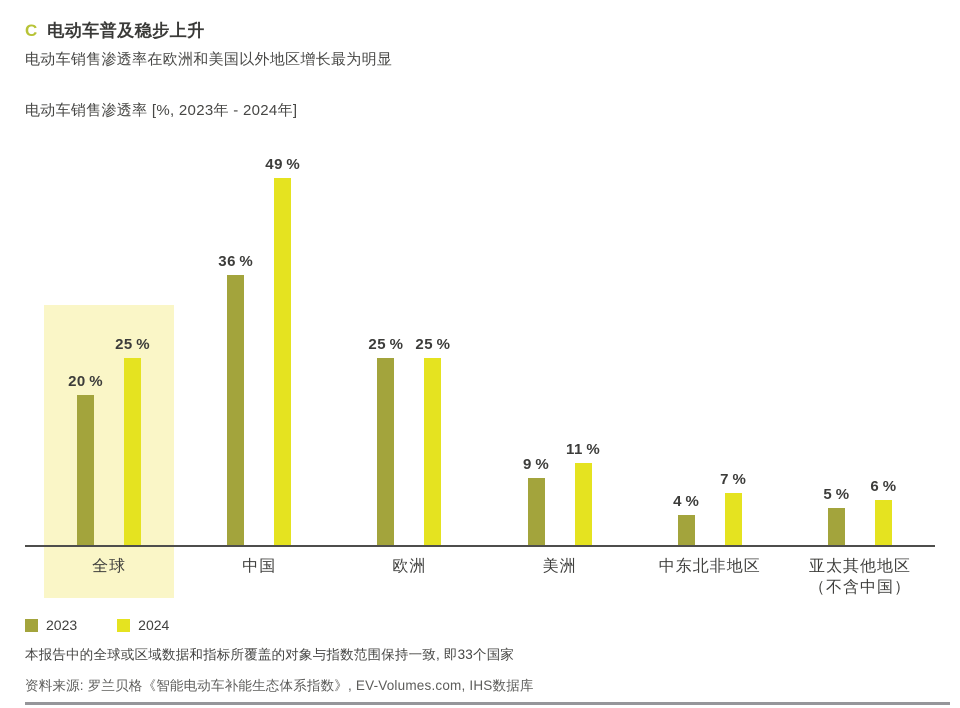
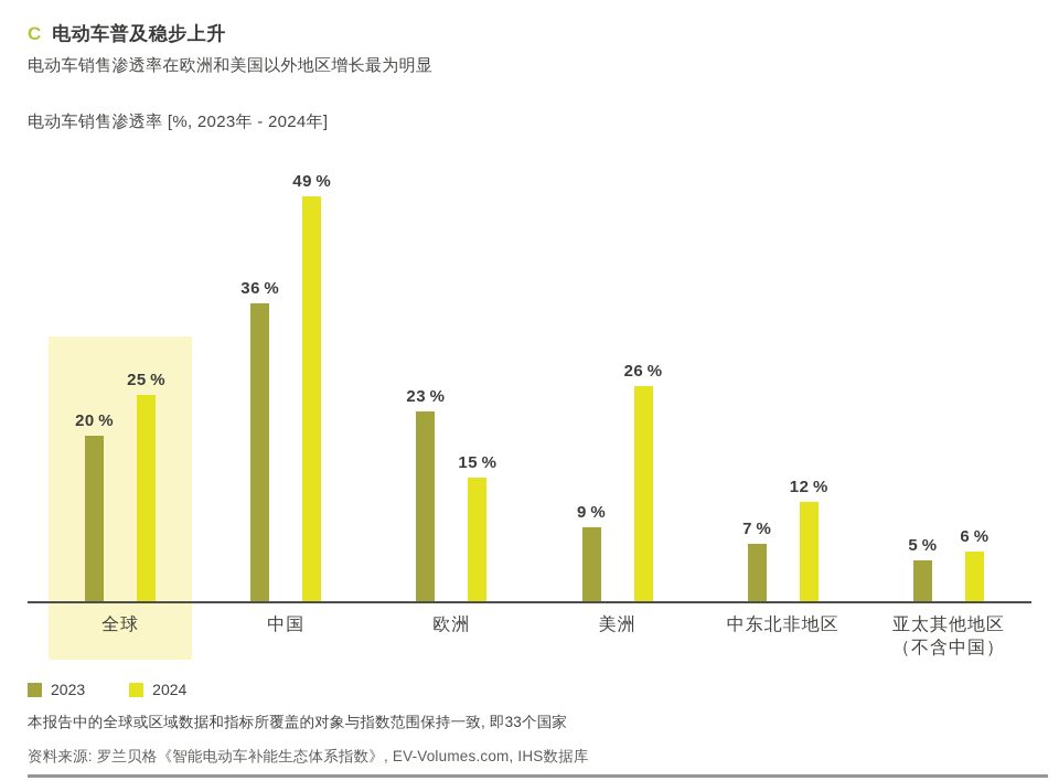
2023/欧洲: 25 -> 23
2024/欧洲: 25 -> 15
2024/美洲: 11 -> 26
2023/中东北非地区: 4 -> 7
2024/中东北非地区: 7 -> 12
